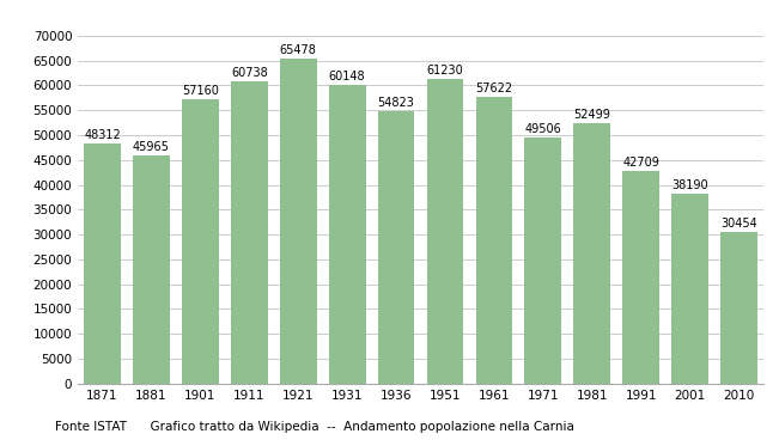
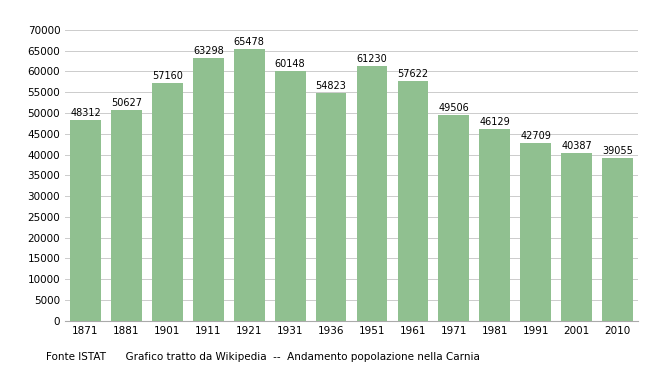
1881: 45965 -> 50627
1911: 60738 -> 63298
1981: 52499 -> 46129
2001: 38190 -> 40387
2010: 30454 -> 39055
